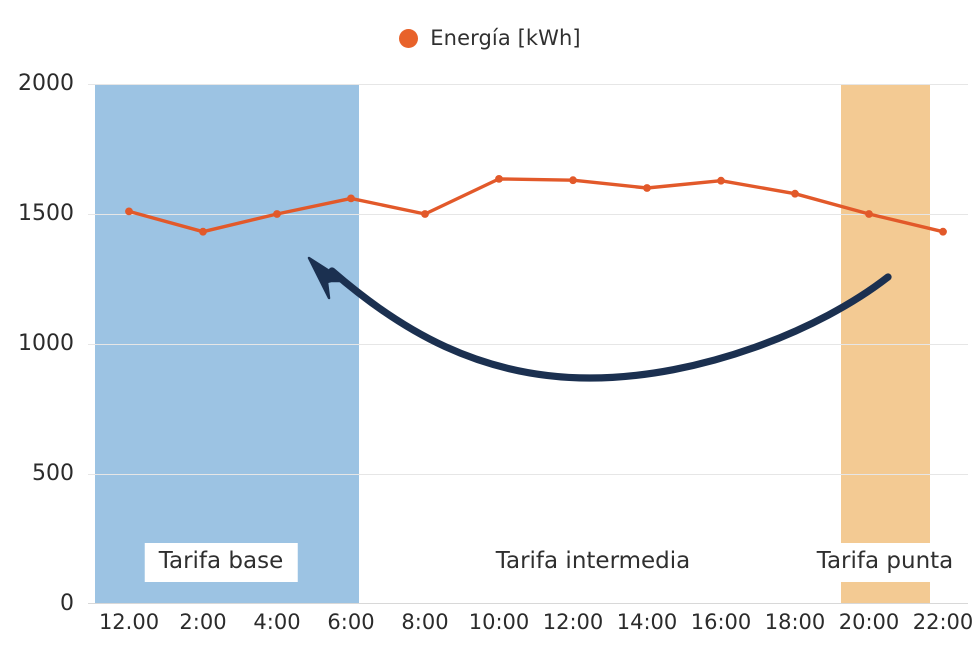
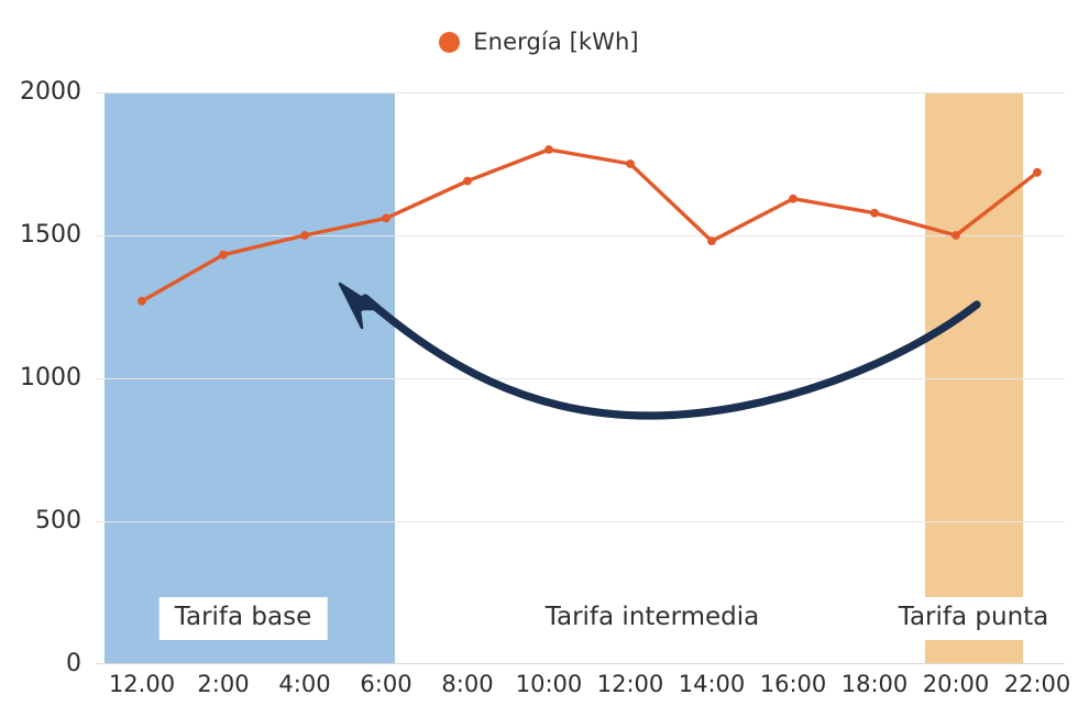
12.00: 1510 -> 1270
8:00: 1500 -> 1690
10:00: 1640 -> 1800
12:00: 1630 -> 1750
14:00: 1600 -> 1480
22:00: 1430 -> 1720
